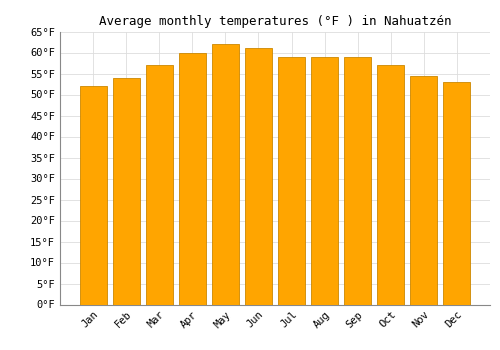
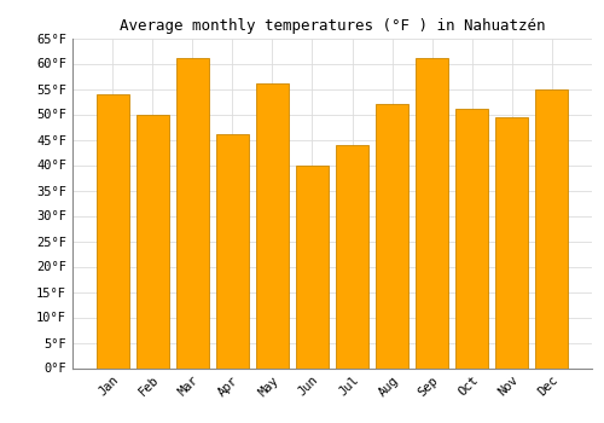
Jan: 52.0°F -> 54.0°F
Feb: 54.0°F -> 50.0°F
Mar: 57.0°F -> 61.0°F
Apr: 60.0°F -> 46.0°F
May: 62.0°F -> 56.0°F
Jun: 61.0°F -> 40.0°F
Jul: 59.0°F -> 44.0°F
Aug: 59.0°F -> 52.0°F
Sep: 59.0°F -> 61.0°F
Oct: 57.0°F -> 51.0°F
Nov: 54.5°F -> 49.5°F
Dec: 53.0°F -> 55.0°F
